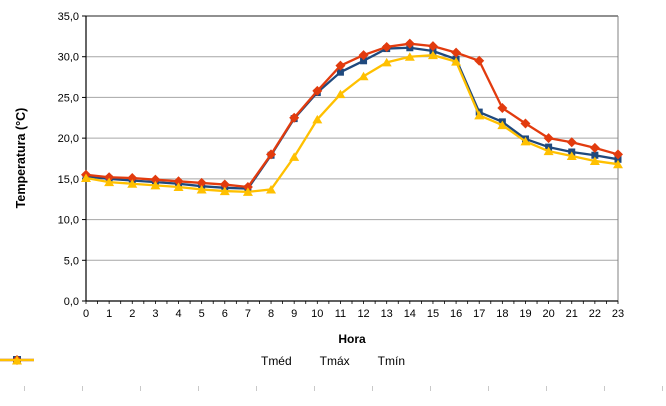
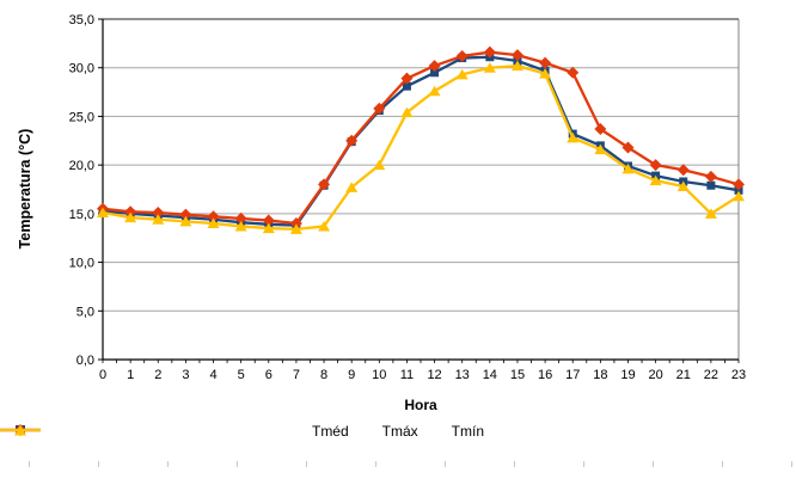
Tmín/10: 22 -> 20
Tmín/22: 17 -> 15
